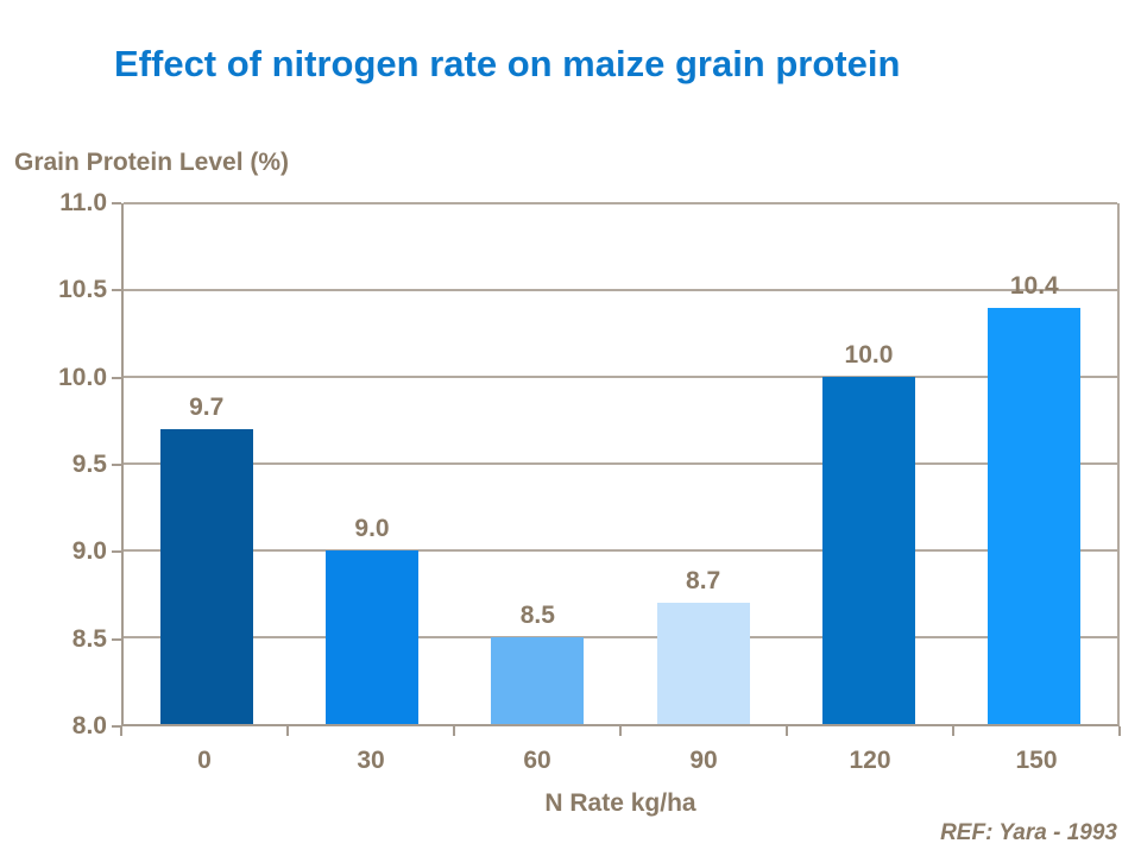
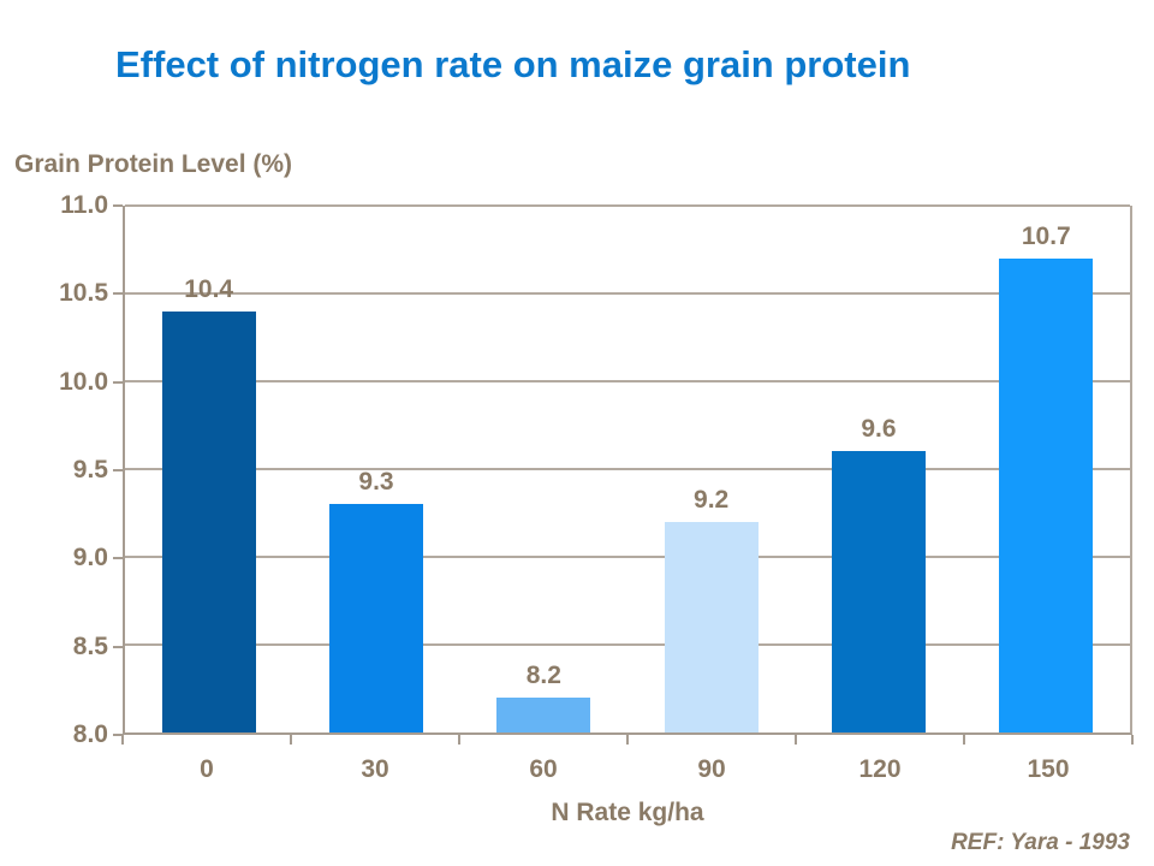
0: 9.7 -> 10.4
30: 9.0 -> 9.3
60: 8.5 -> 8.2
90: 8.7 -> 9.2
120: 10.0 -> 9.6
150: 10.4 -> 10.7
